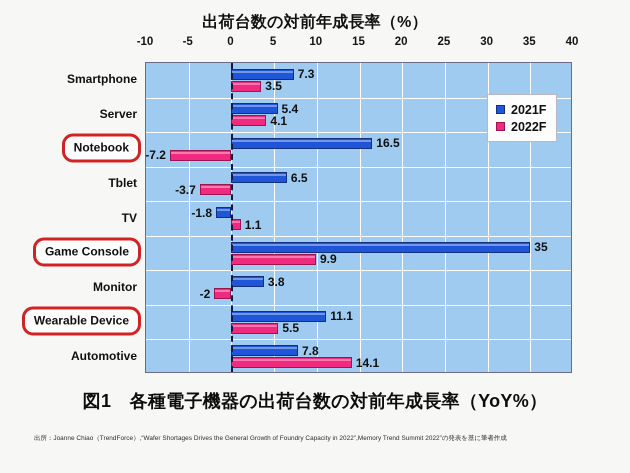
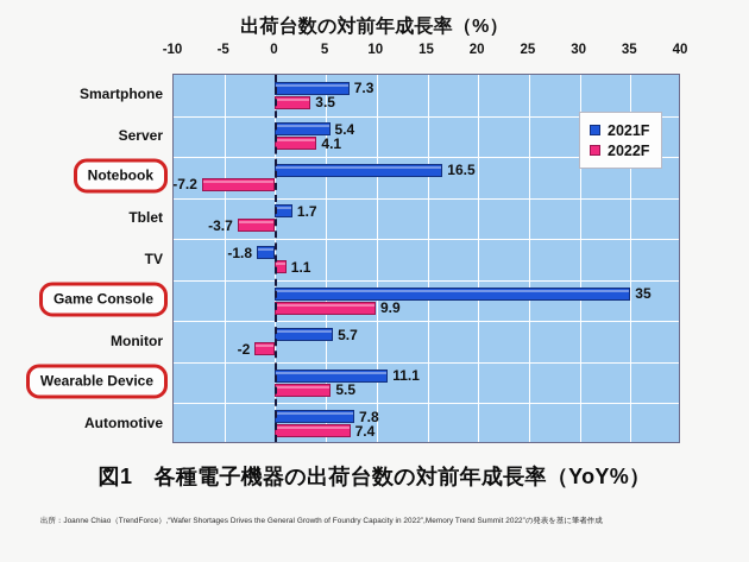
2021F/Tblet: 6.5 -> 1.7
2021F/Monitor: 3.8 -> 5.7
2022F/Automotive: 14.1 -> 7.4
